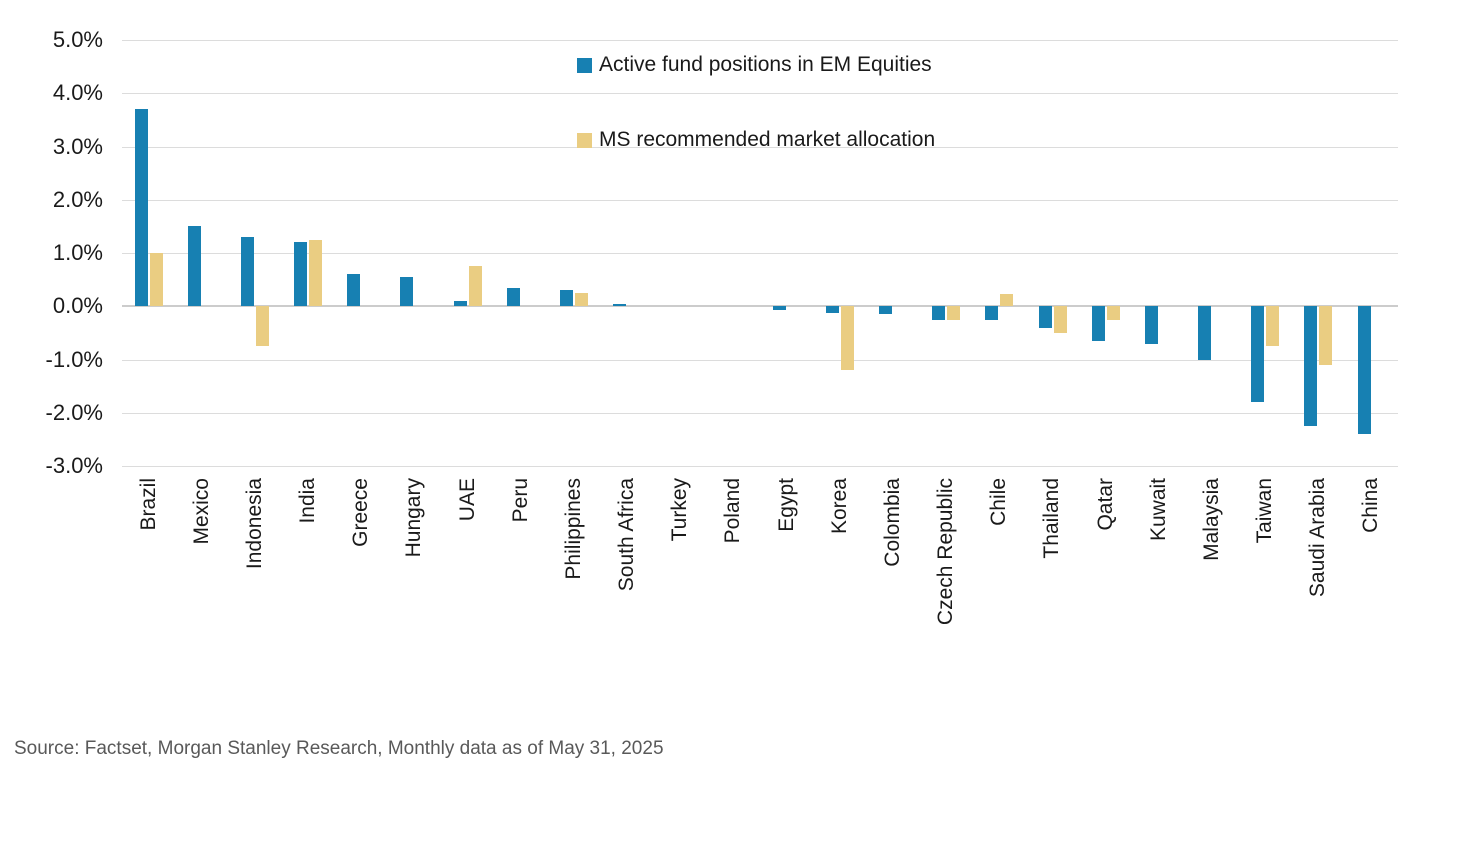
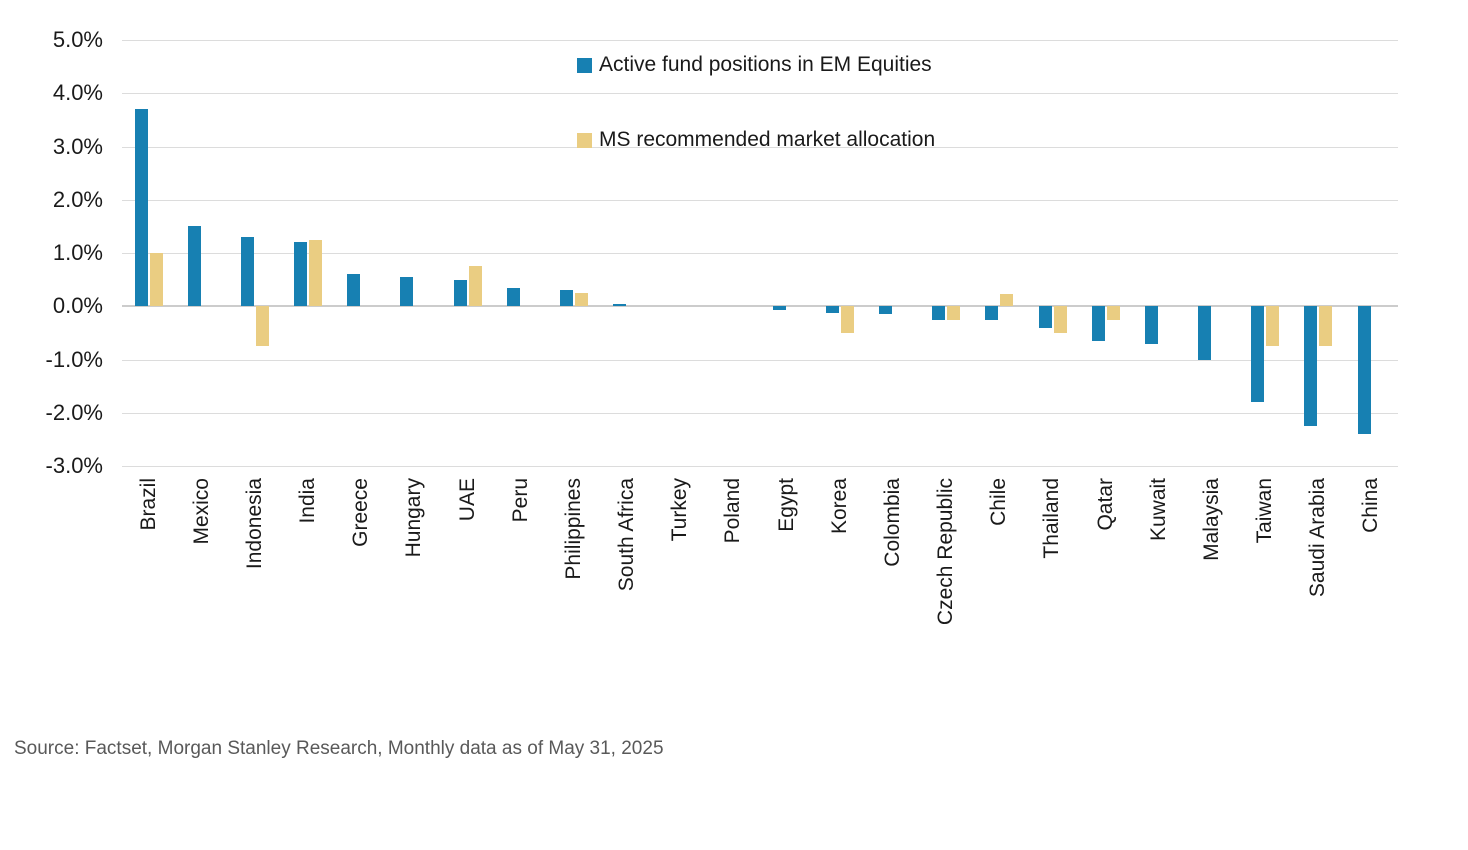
Active fund positions in EM Equities/UAE: 0.1% -> 0.5%
MS recommended market allocation/Korea: -1.2% -> -0.5%
MS recommended market allocation/Saudi Arabia: -1.1% -> -0.8%
